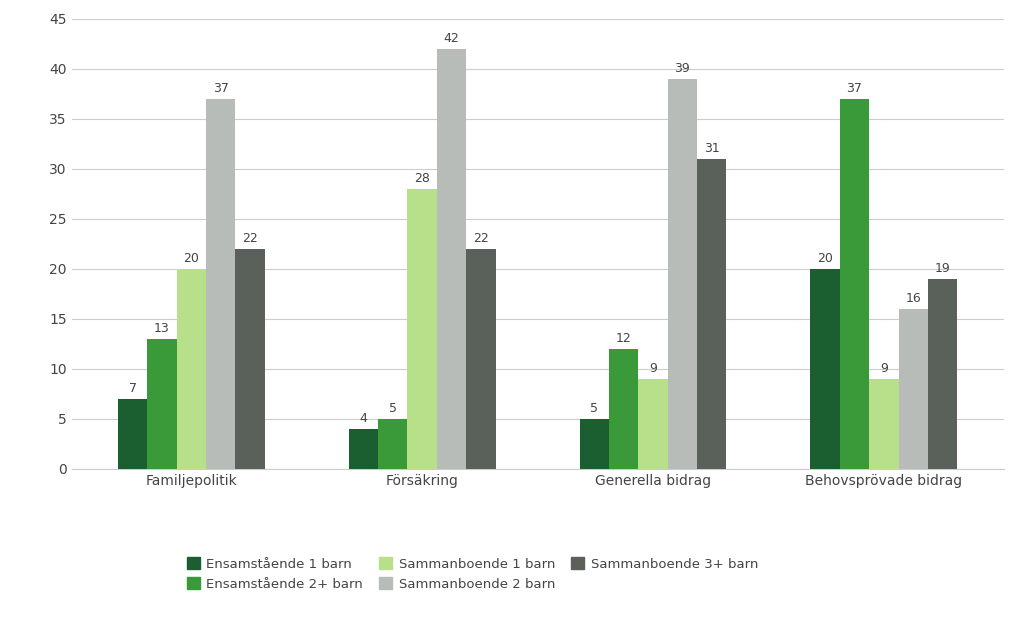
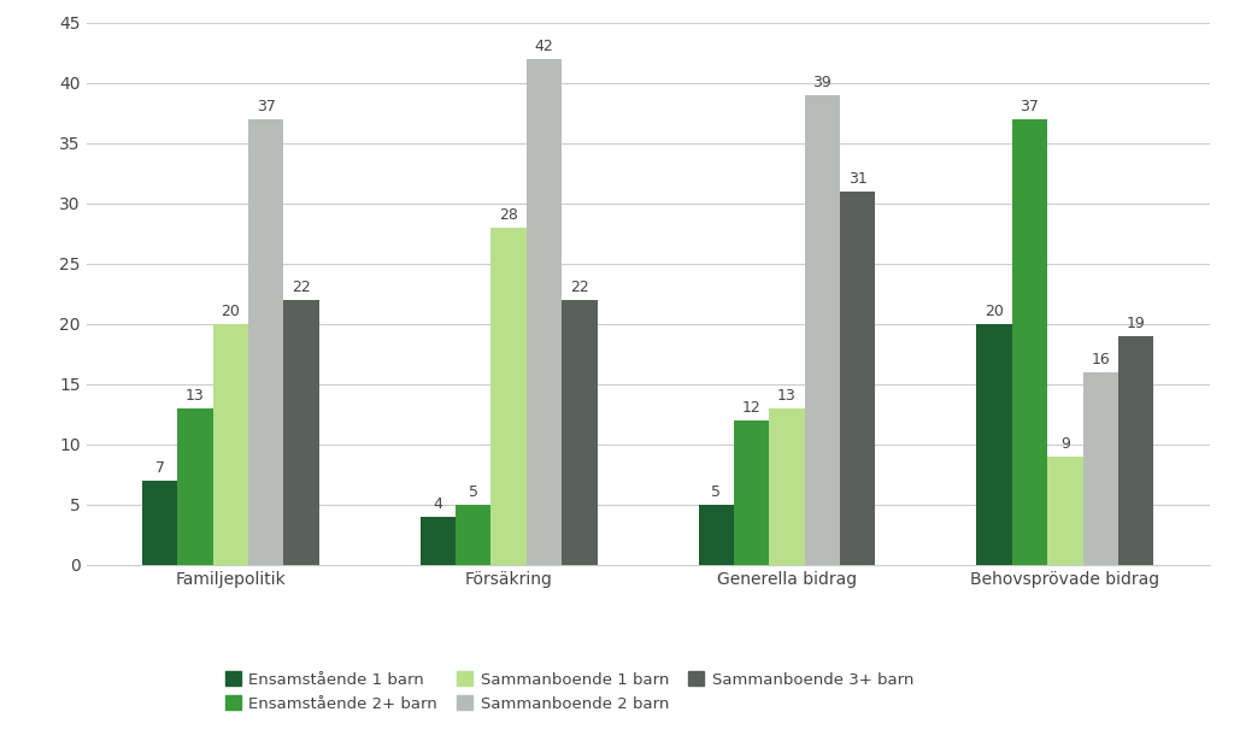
Sammanboende 1 barn/Generella bidrag: 9 -> 13
